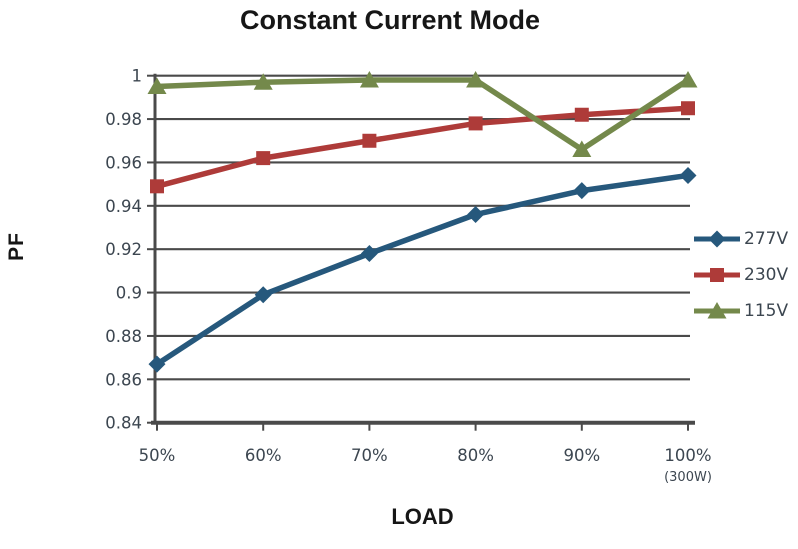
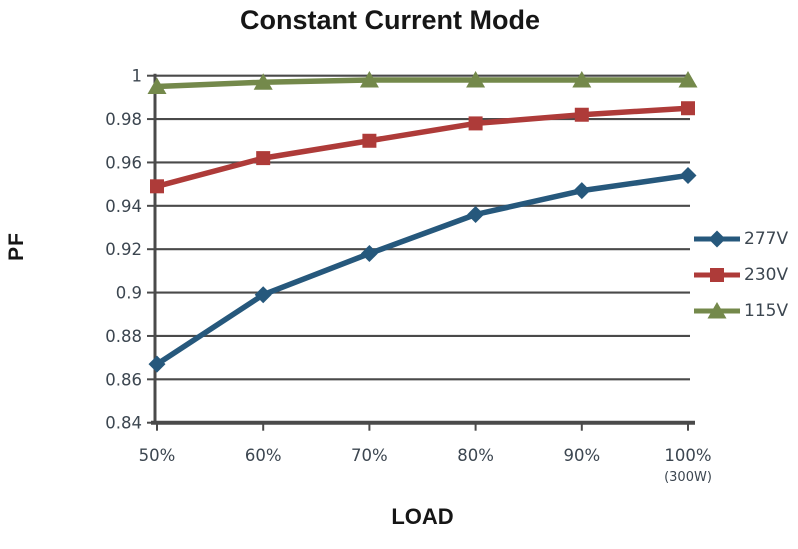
115V/90%: 0.966 -> 0.998
